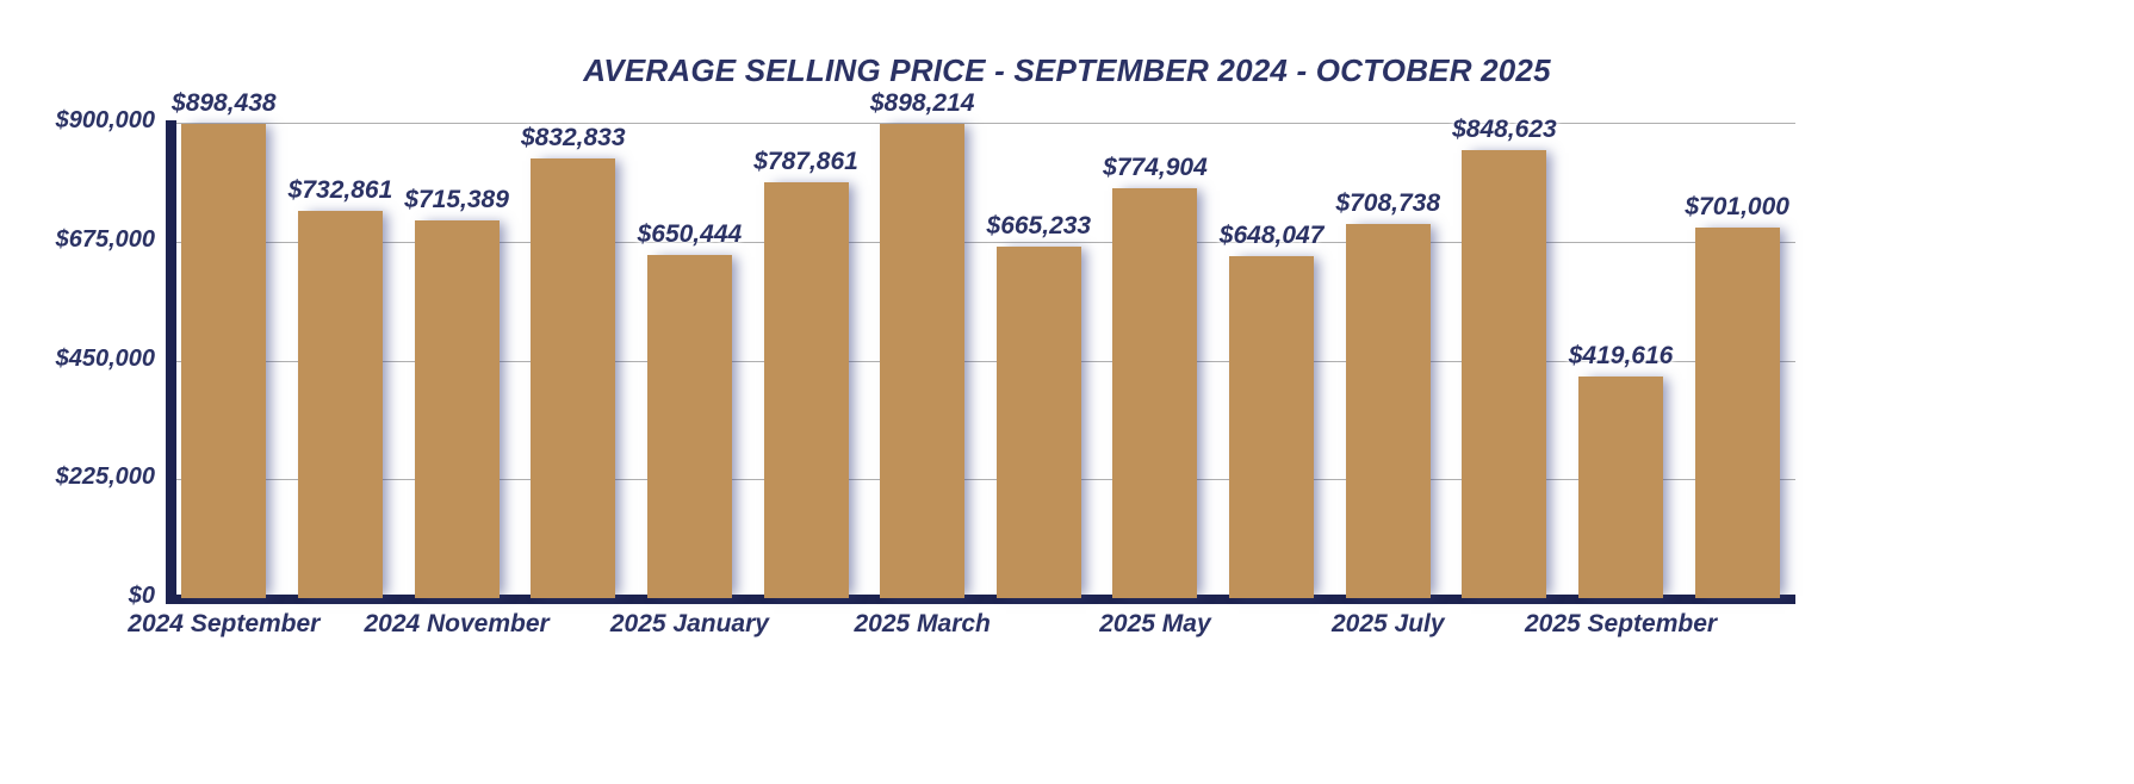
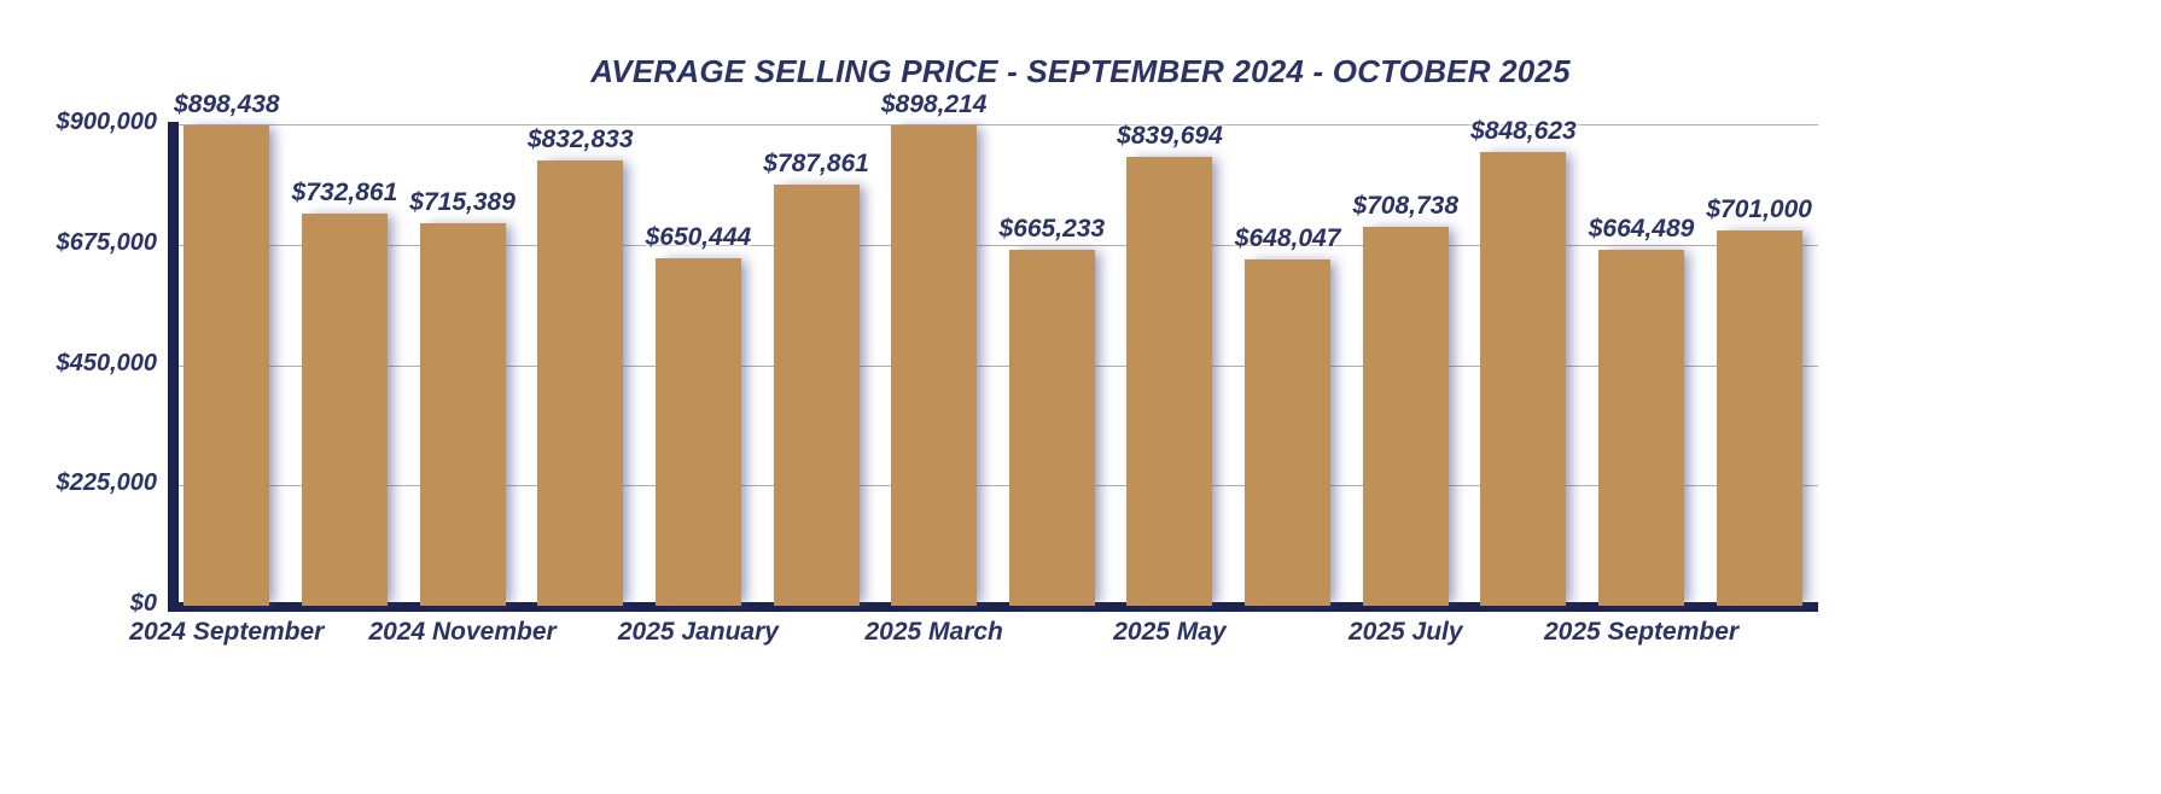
2025 May: $774,904 -> $839,694
2025 September: $419,616 -> $664,489
